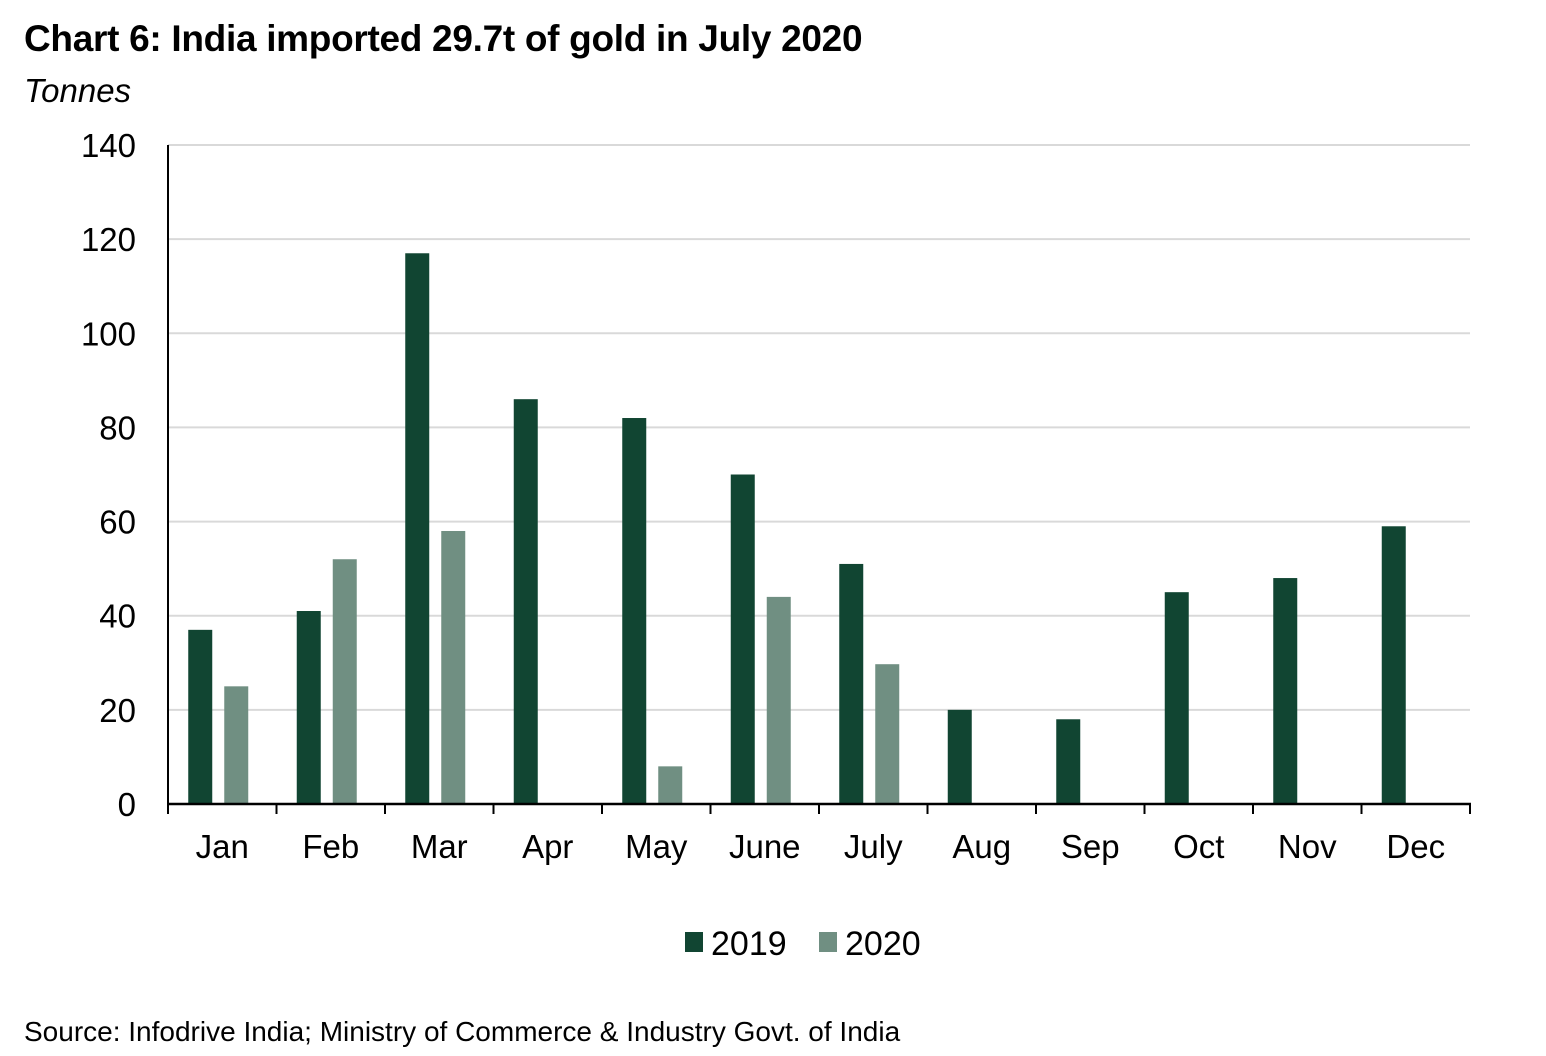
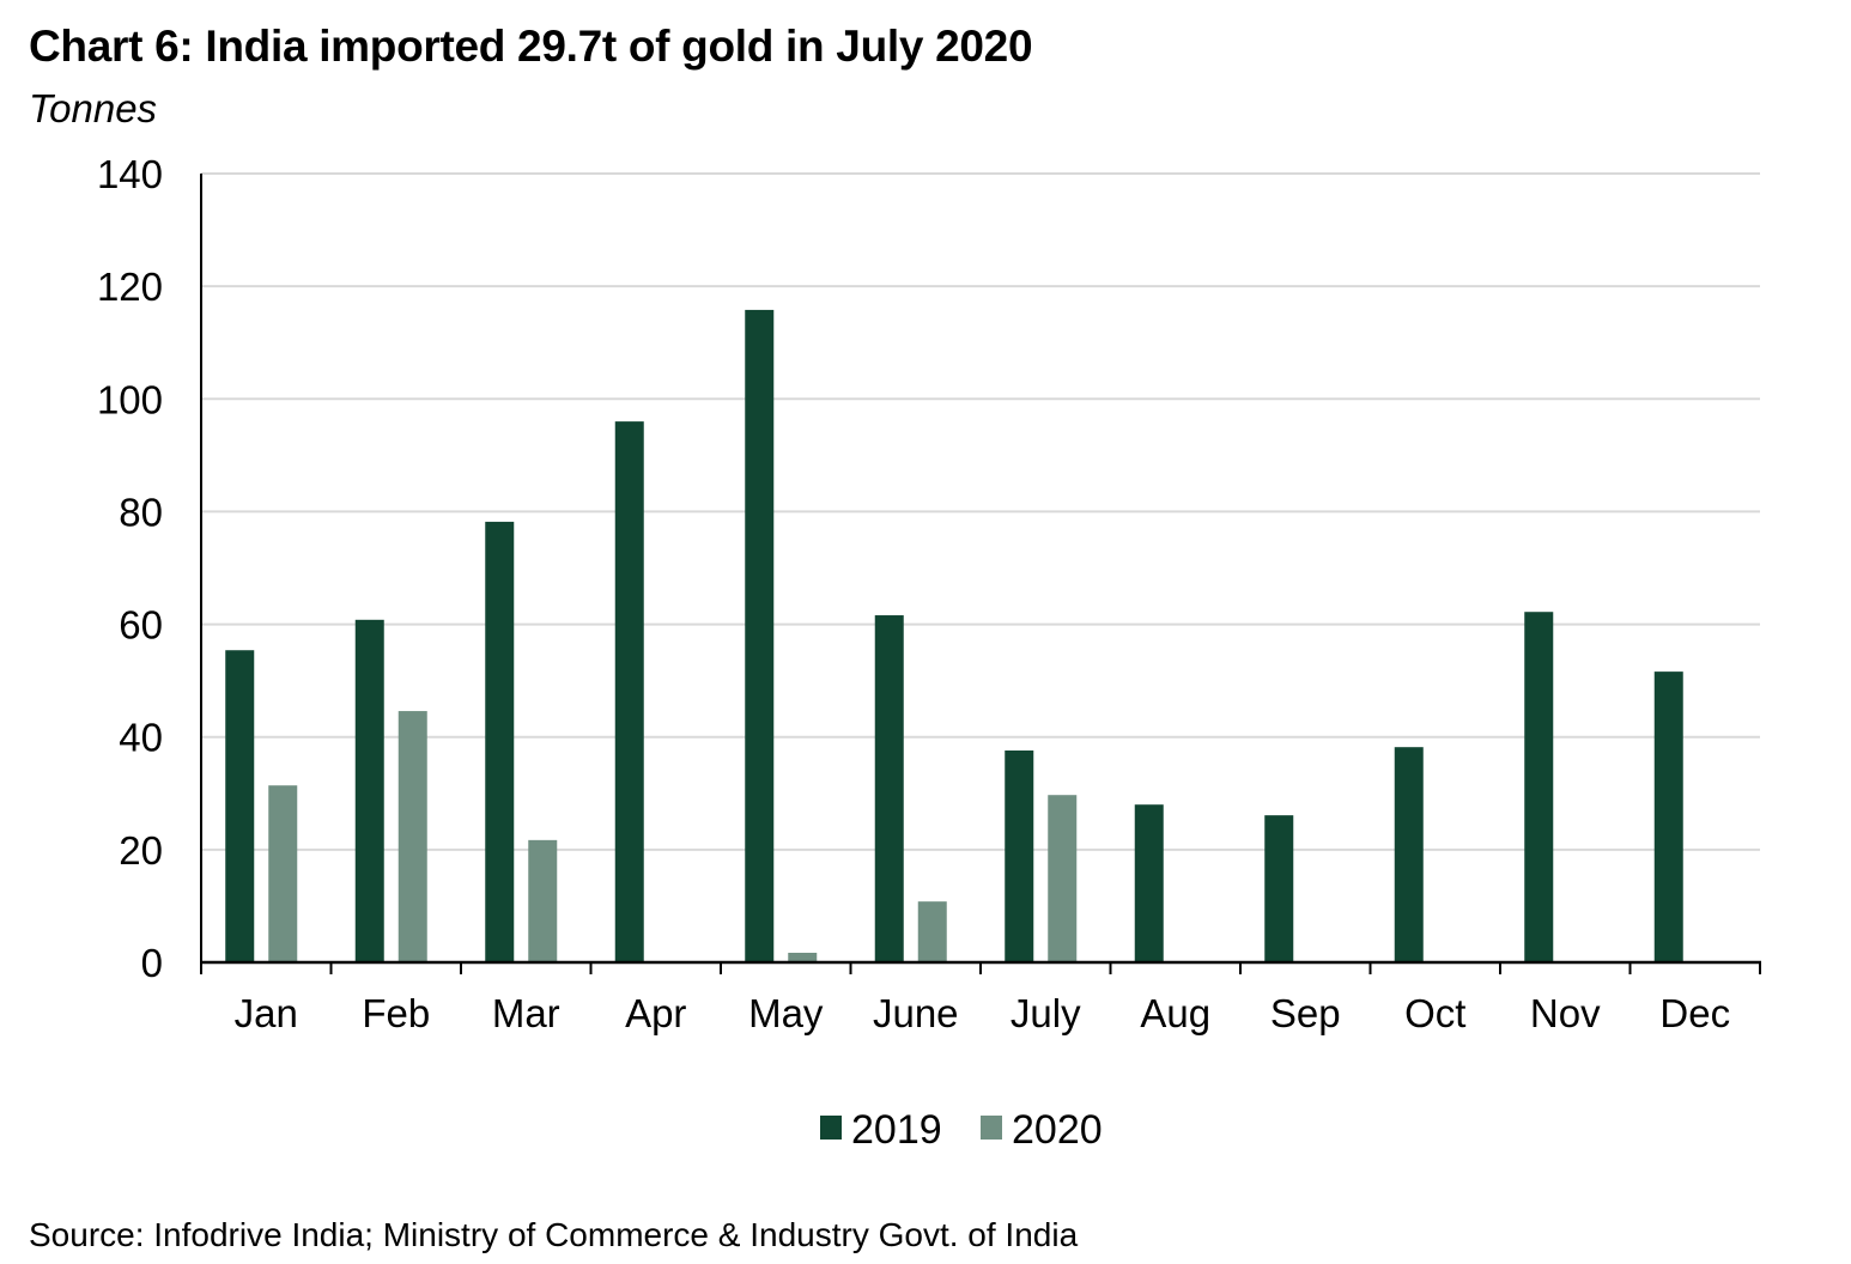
2019/Jan: 37 -> 55
2020/Jan: 25 -> 31
2019/Feb: 41 -> 61
2020/Feb: 52 -> 45
2019/Mar: 117 -> 78
2020/Mar: 58 -> 22
2019/Apr: 86 -> 96
2019/May: 82 -> 116
2020/May: 8 -> 2
2019/June: 70 -> 62
2020/June: 44 -> 11
2019/July: 51 -> 38
2019/Aug: 20 -> 28
2019/Sep: 18 -> 26
2019/Oct: 45 -> 38
2019/Nov: 48 -> 62
2019/Dec: 59 -> 52
